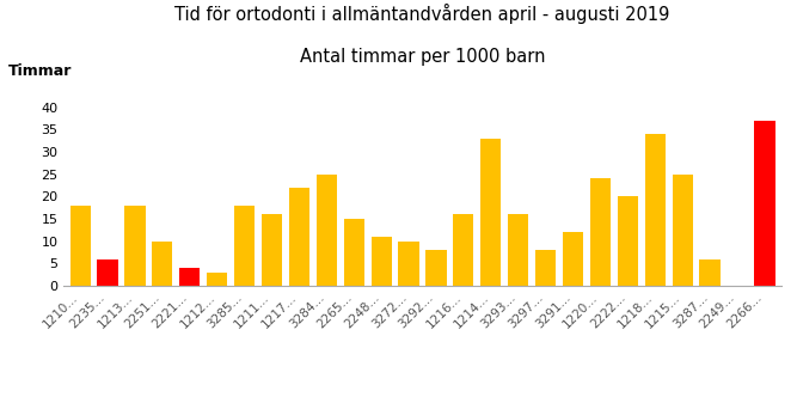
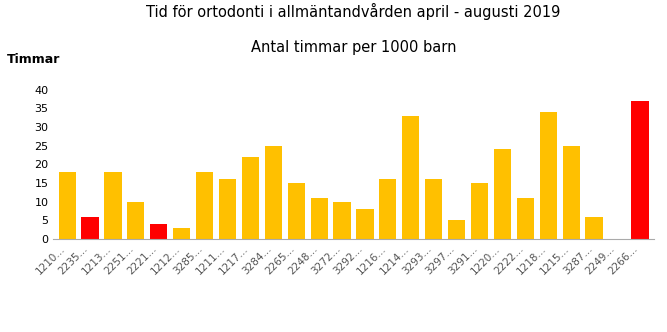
3297...: 8 -> 5
3291...: 12 -> 15
2222...: 20 -> 11
